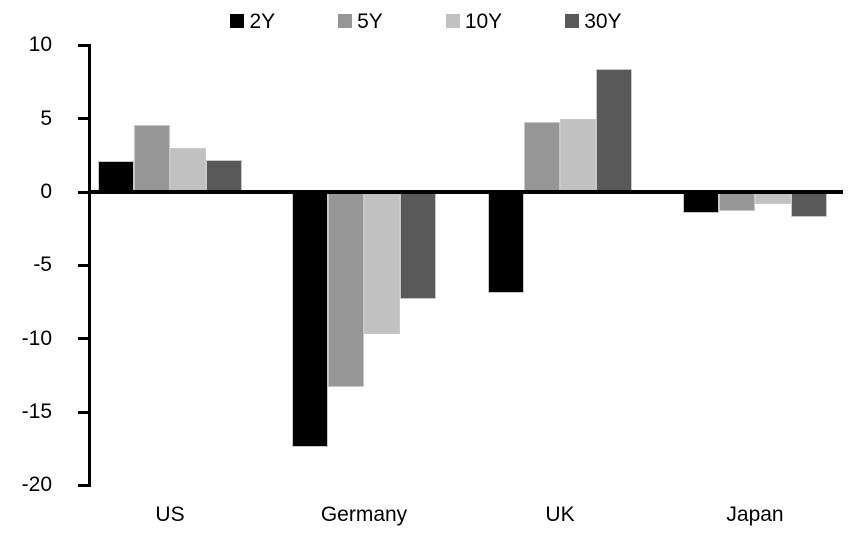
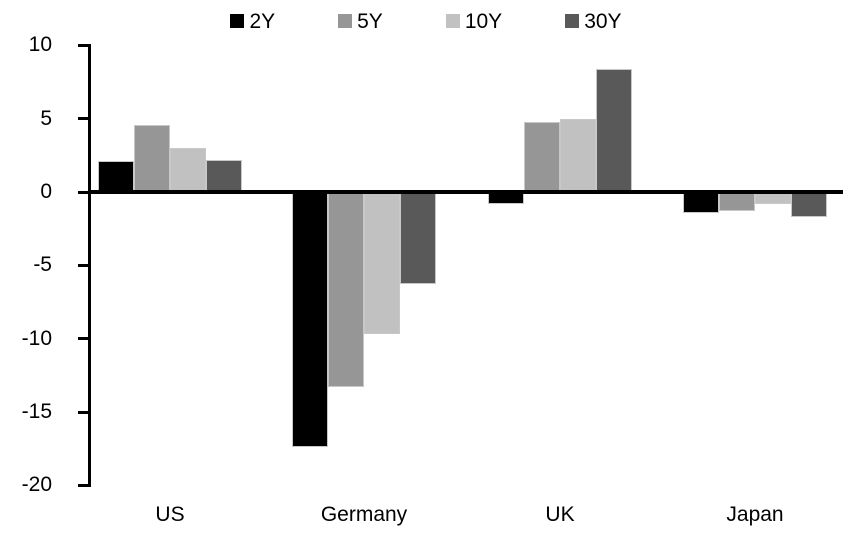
30Y/Germany: -7.3 -> -6.3
2Y/UK: -6.9 -> -0.8
